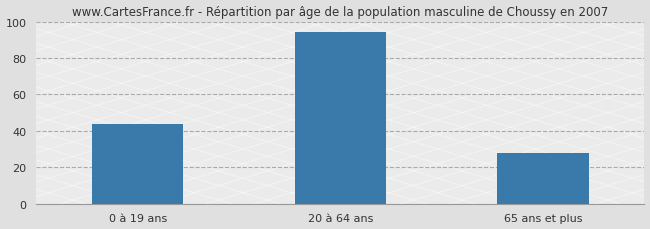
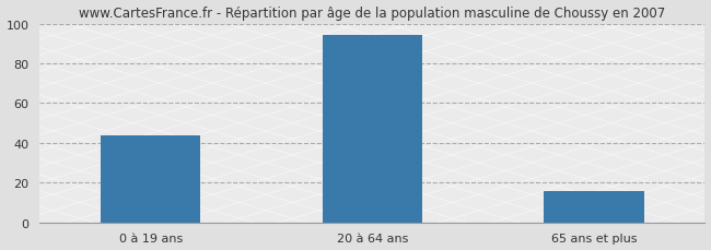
65 ans et plus: 28 -> 16
